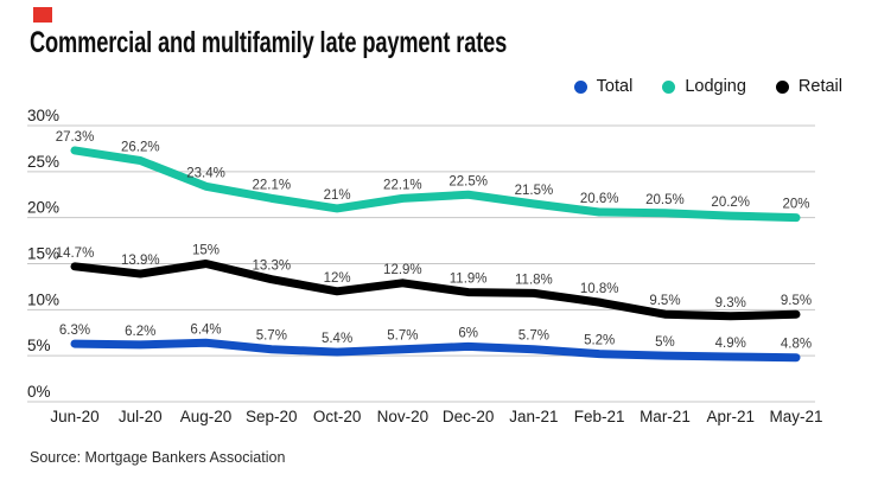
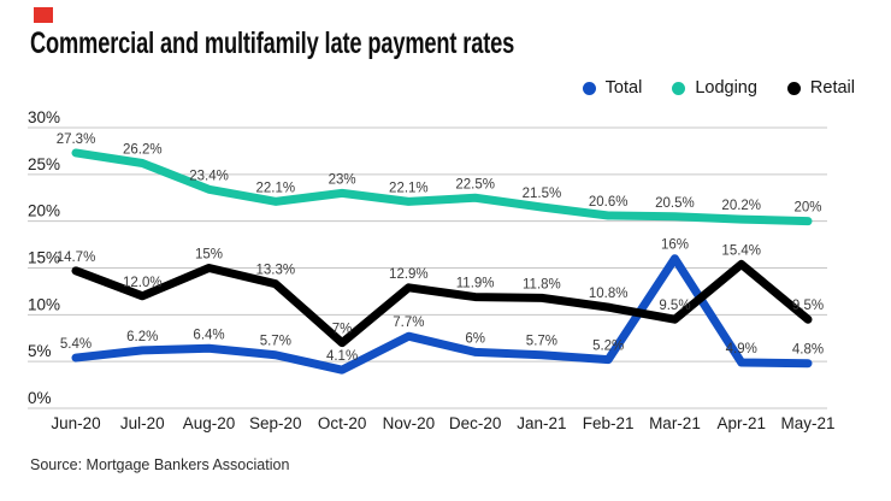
Total/Jun-20: 6.3% -> 5.4%
Retail/Jul-20: 13.9% -> 12.0%
Total/Oct-20: 5.4% -> 4.1%
Lodging/Oct-20: 21% -> 23%
Retail/Oct-20: 12% -> 7%
Total/Nov-20: 5.7% -> 7.7%
Total/Mar-21: 5% -> 16%
Retail/Apr-21: 9.3% -> 15.4%
